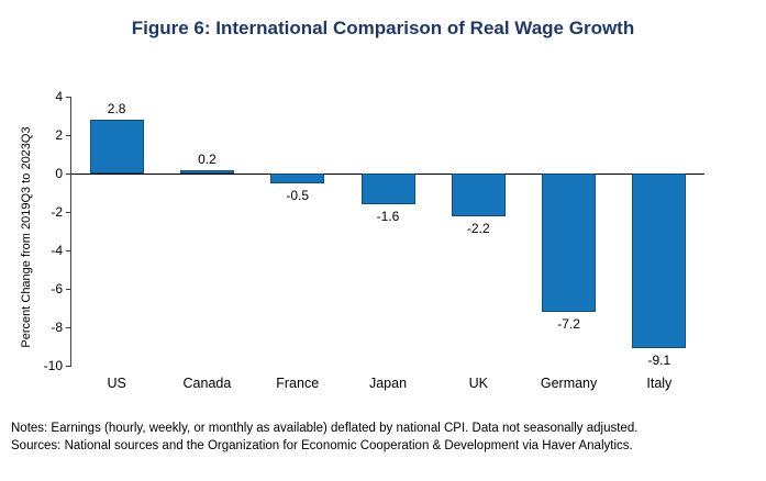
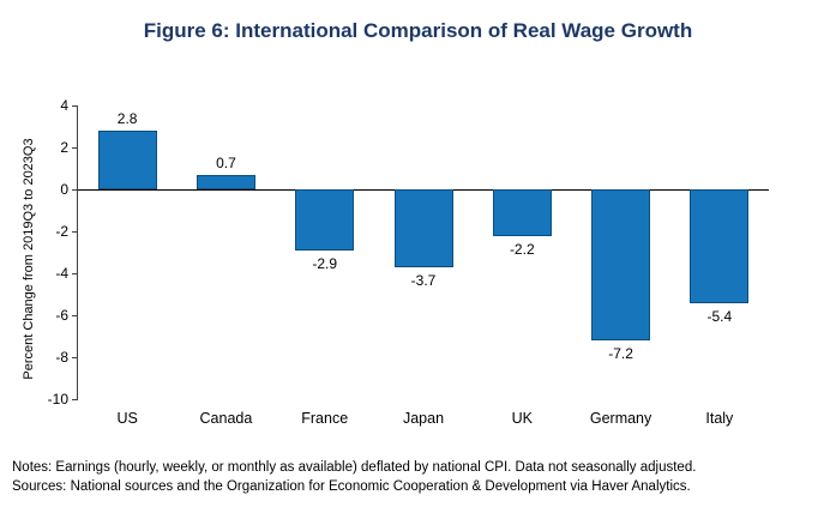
Canada: 0.2 -> 0.7
France: -0.5 -> -2.9
Japan: -1.6 -> -3.7
Italy: -9.1 -> -5.4
